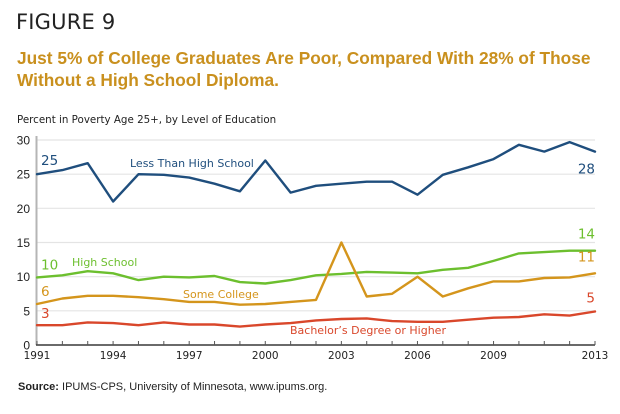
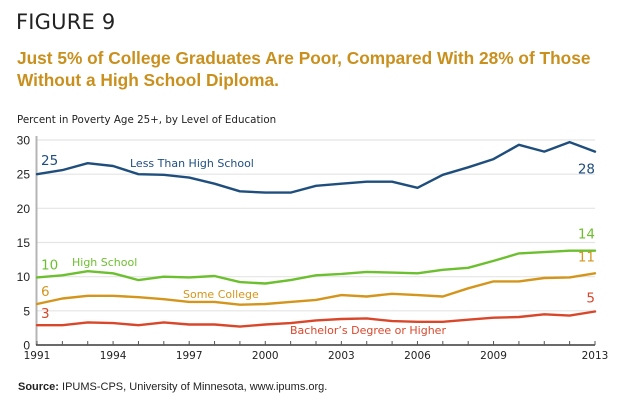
Less Than High School/1994: 21 -> 26
Less Than High School/2000: 27 -> 22
Some College/2003: 15 -> 7
Less Than High School/2006: 22 -> 23
Some College/2006: 10 -> 7
